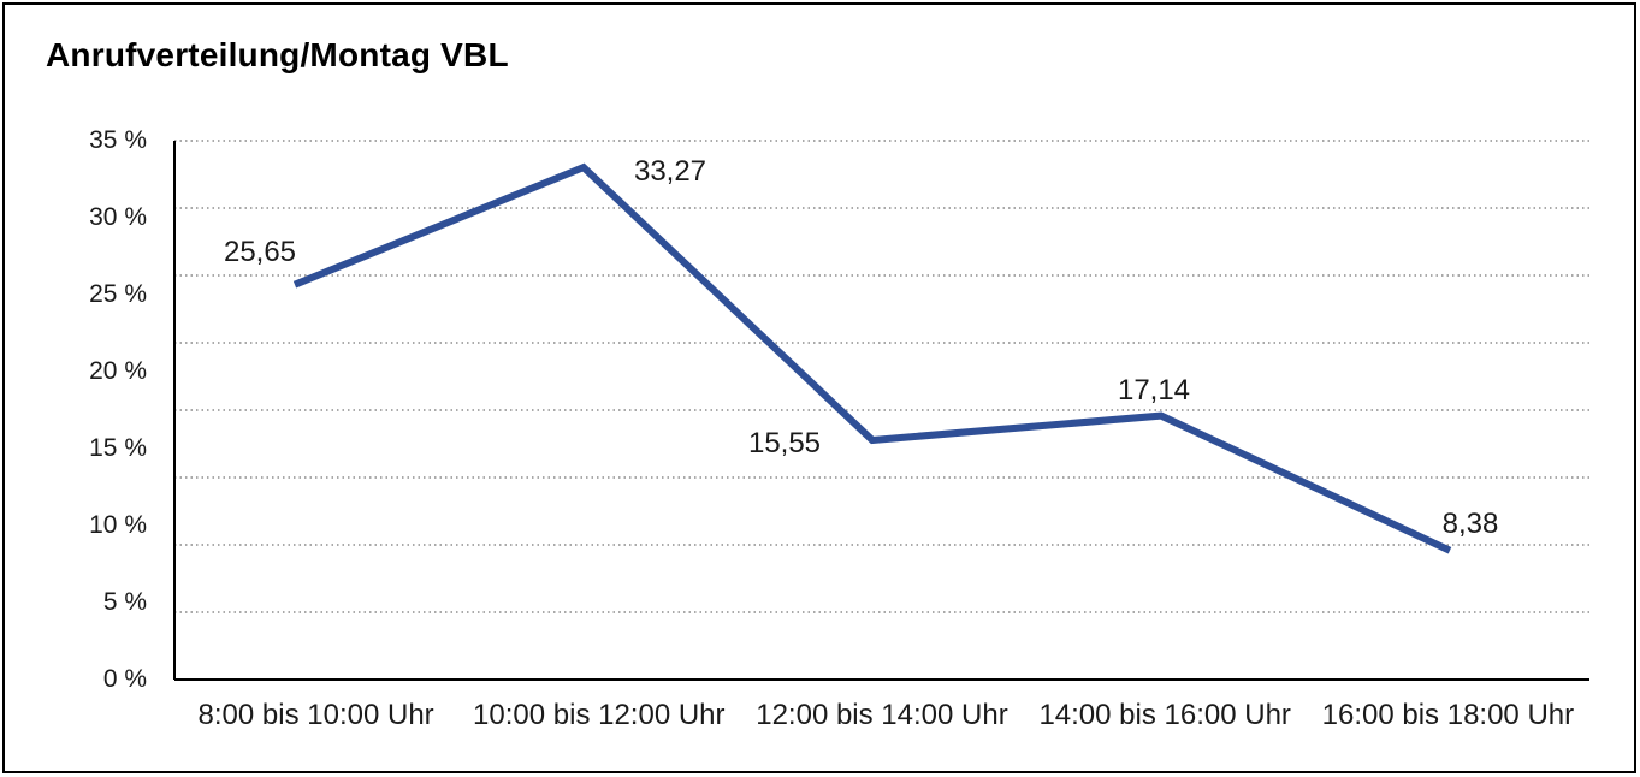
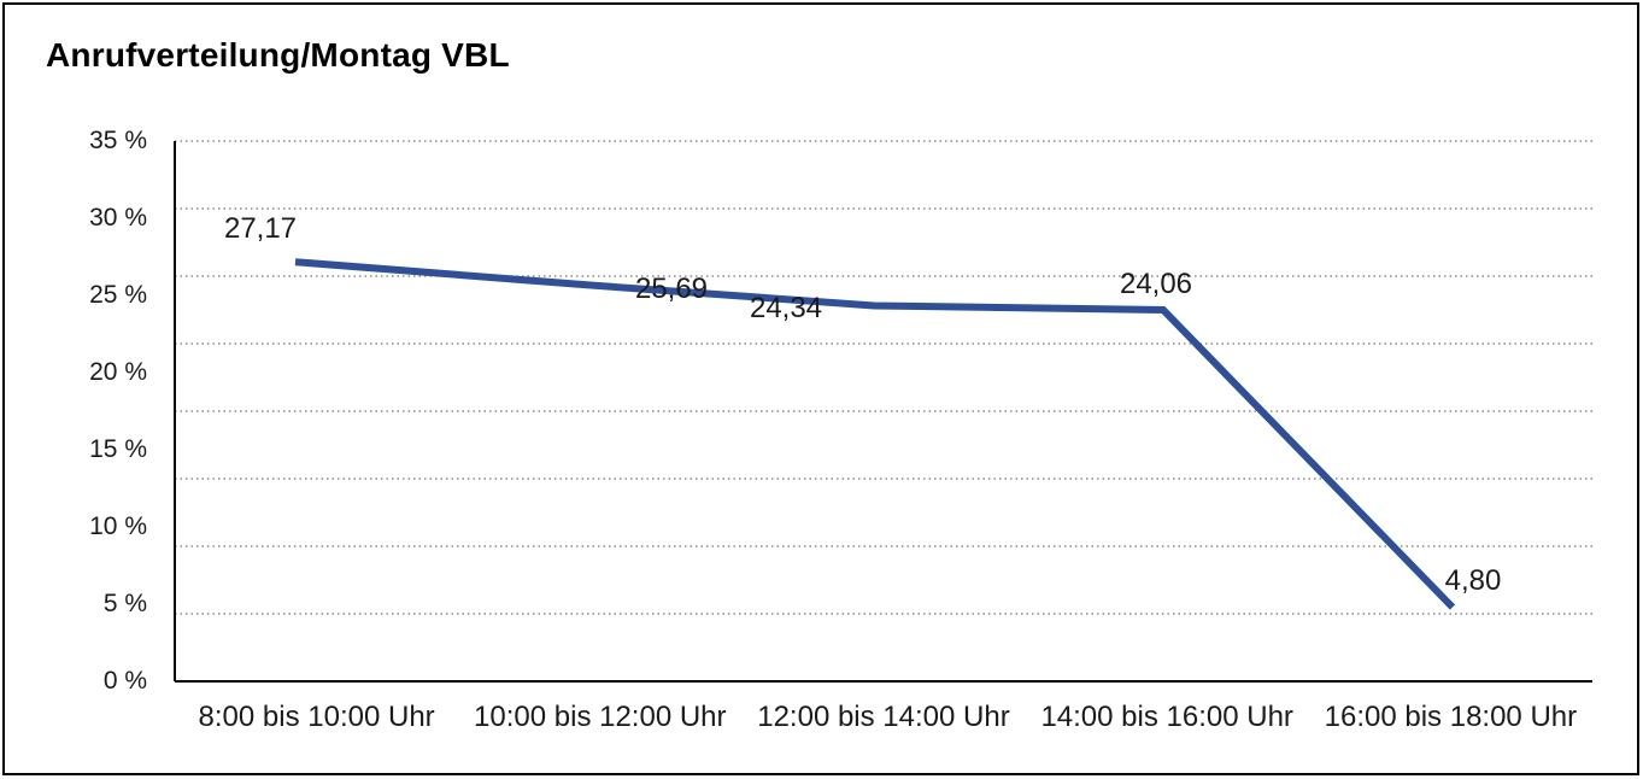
8:00 bis 10:00 Uhr: 25,65 -> 27,17
10:00 bis 12:00 Uhr: 33,27 -> 25,69
12:00 bis 14:00 Uhr: 15,55 -> 24,34
14:00 bis 16:00 Uhr: 17,14 -> 24,06
16:00 bis 18:00 Uhr: 8,38 -> 4,80
